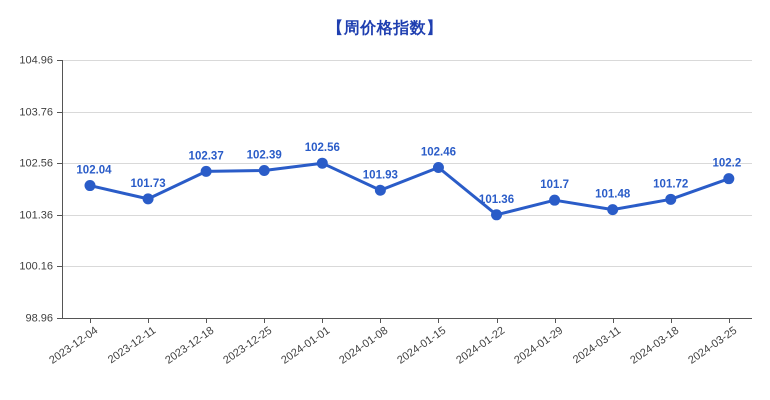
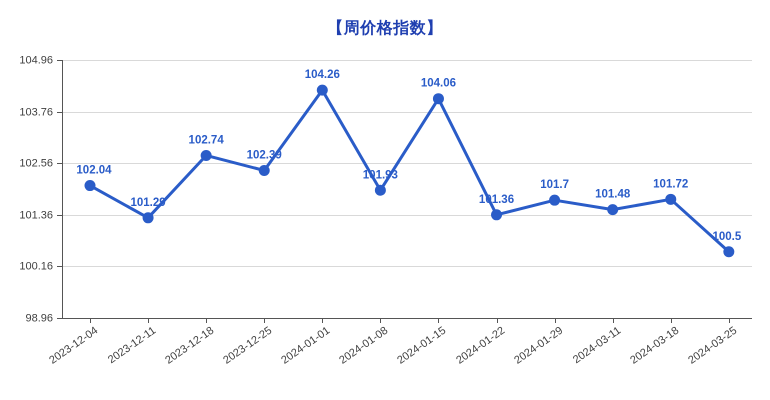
2023-12-11: 101.73 -> 101.29
2023-12-18: 102.37 -> 102.74
2024-01-01: 102.56 -> 104.26
2024-01-15: 102.46 -> 104.06
2024-03-25: 102.2 -> 100.5
